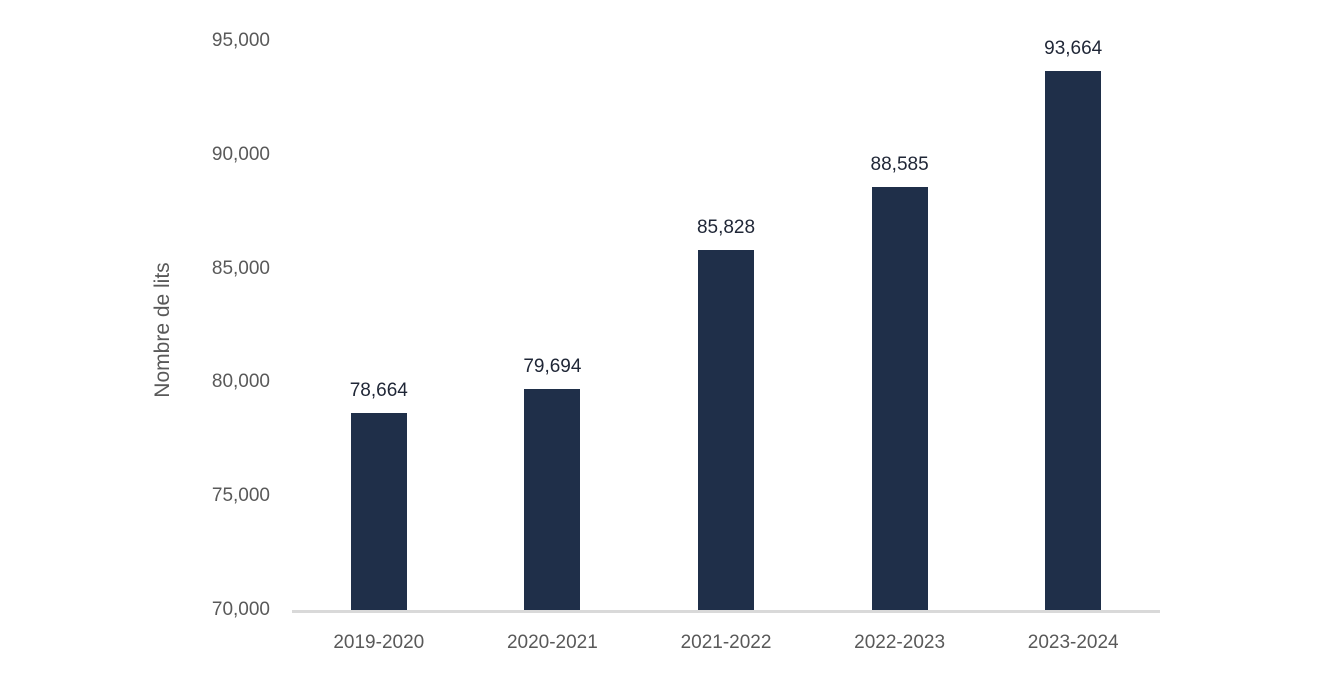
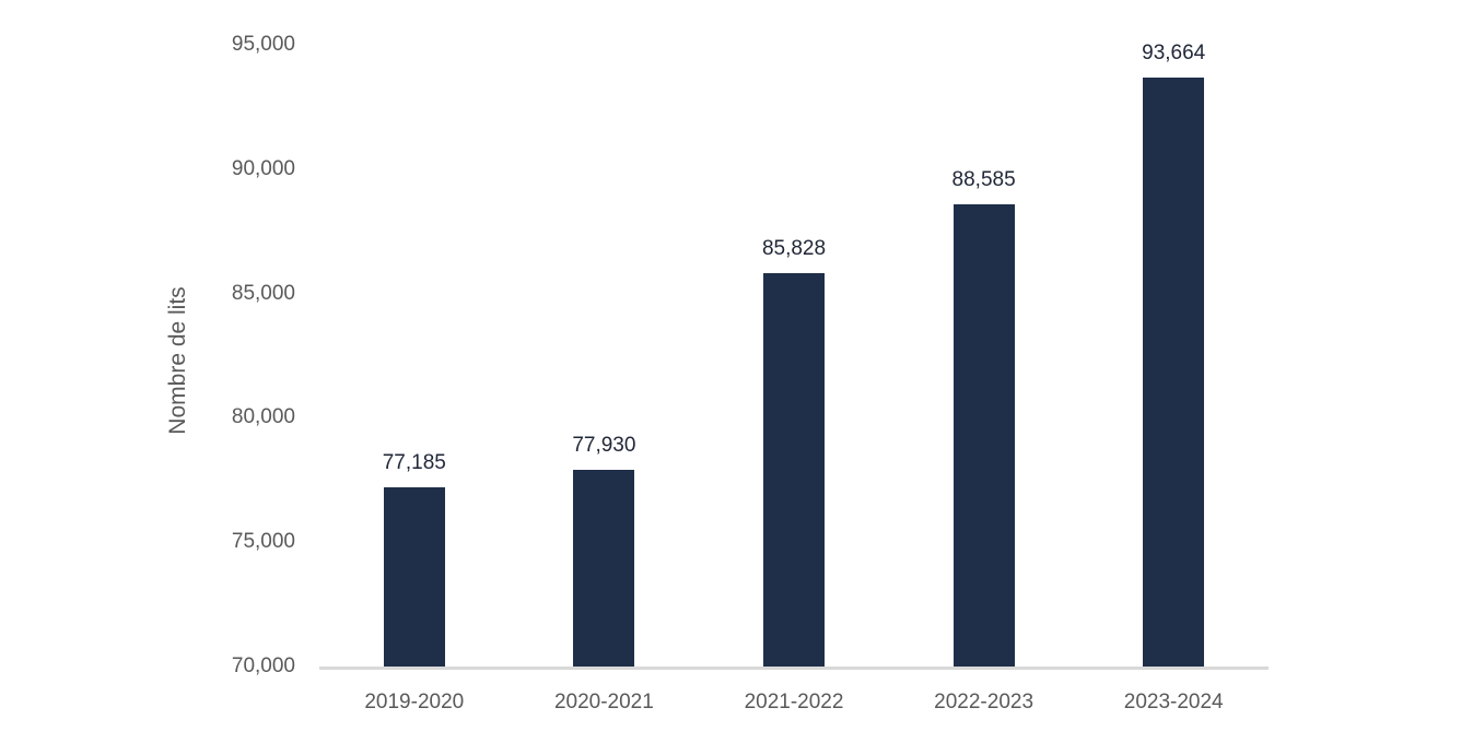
2019-2020: 78,664 -> 77,185
2020-2021: 79,694 -> 77,930
